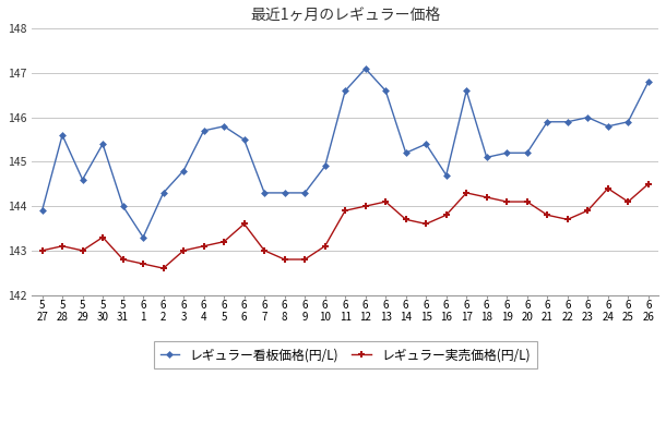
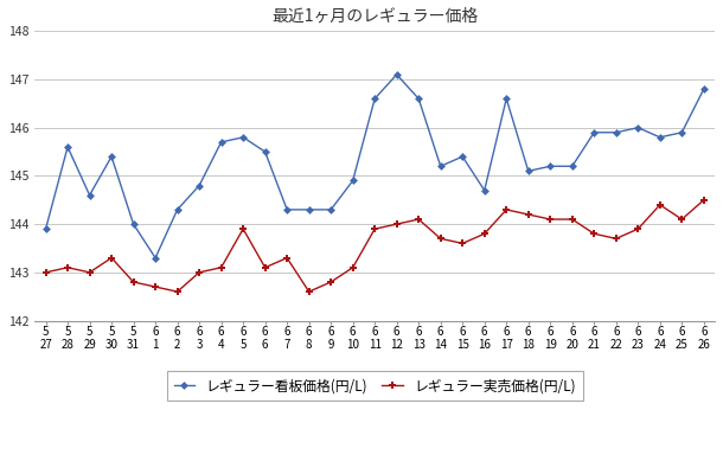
レギュラー実売価格(円/L)/6 5: 143.2 -> 143.9
レギュラー実売価格(円/L)/6 6: 143.6 -> 143.1
レギュラー実売価格(円/L)/6 7: 143.0 -> 143.3
レギュラー実売価格(円/L)/6 8: 142.8 -> 142.6
